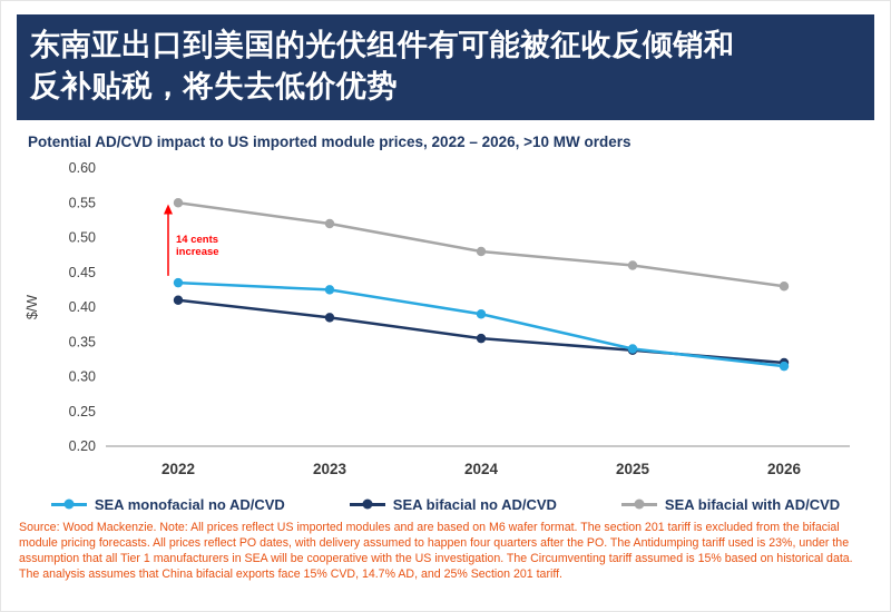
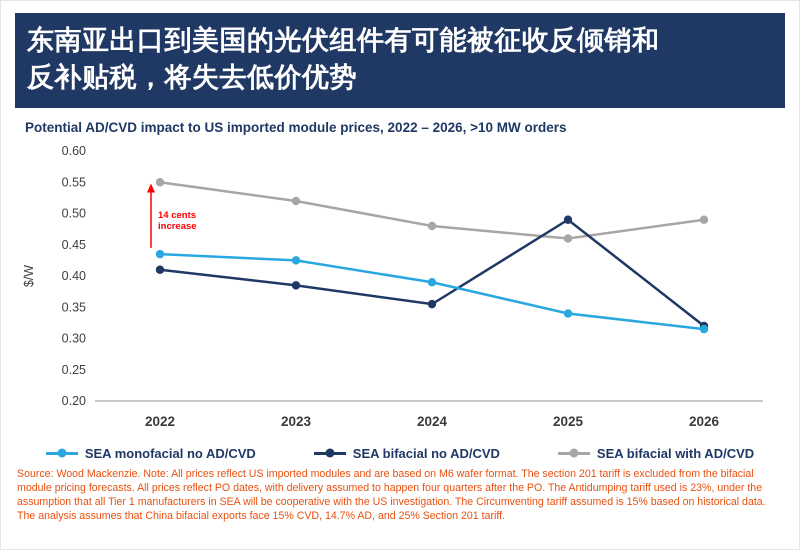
SEA bifacial no AD/CVD/2025: 0.34 -> 0.49
SEA bifacial with AD/CVD/2026: 0.43 -> 0.49
